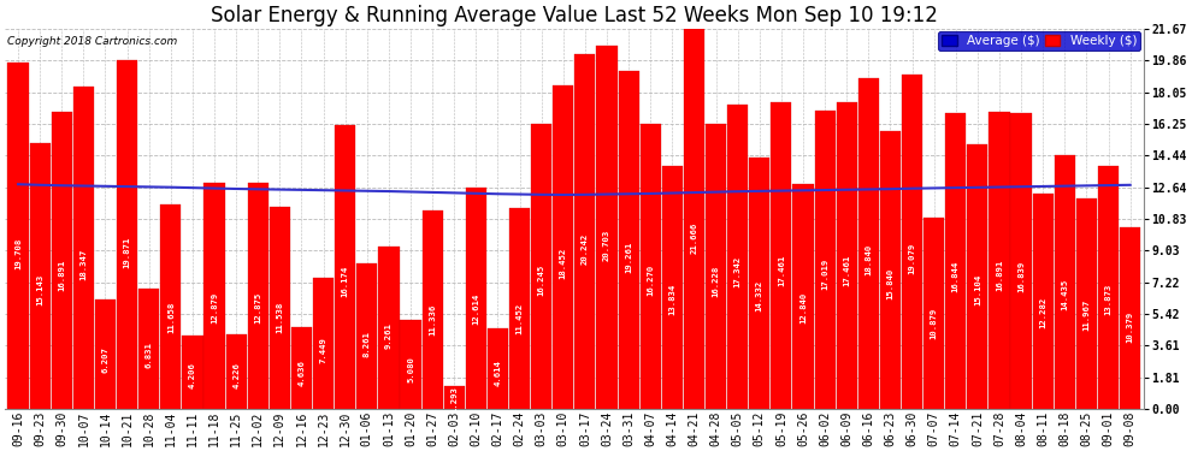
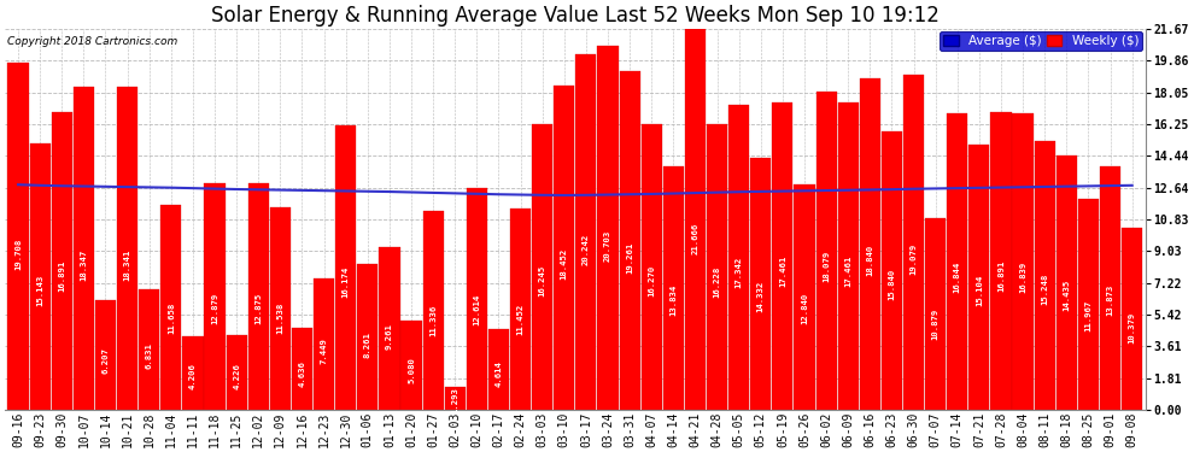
Weekly ($)/10-21: 19.871 -> 18.341
Weekly ($)/06-02: 17.019 -> 18.079
Weekly ($)/08-11: 12.282 -> 15.248
